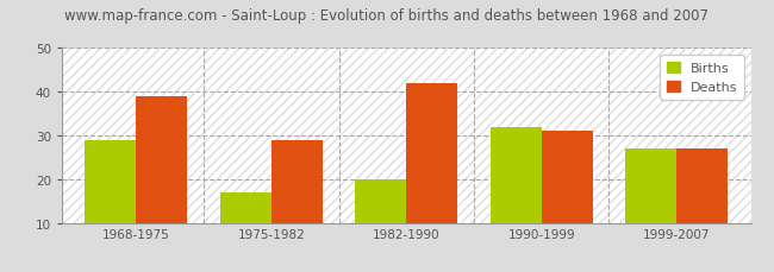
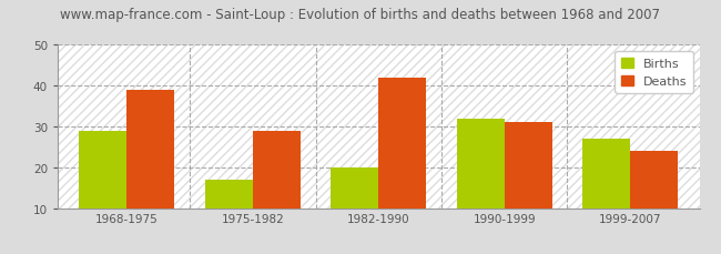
Deaths/1999-2007: 27 -> 24
